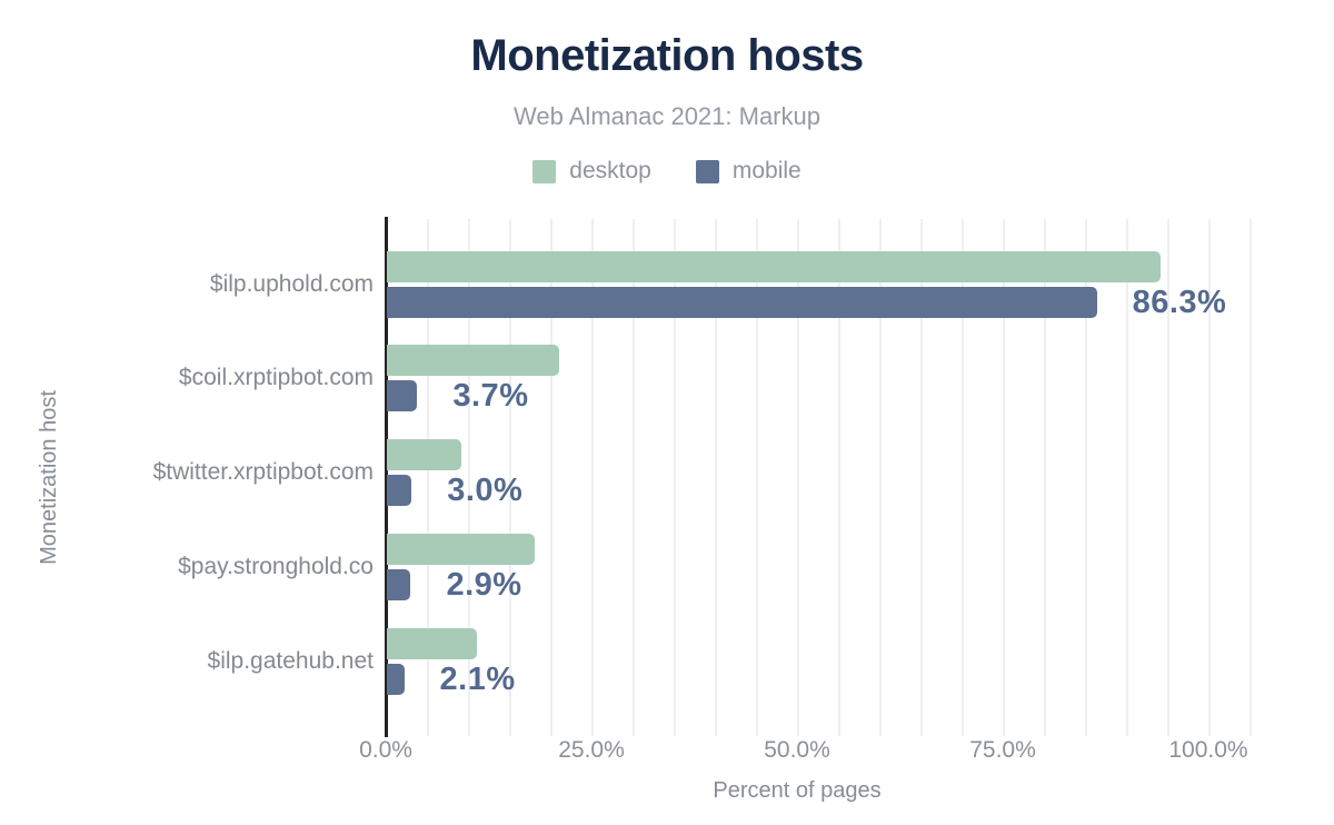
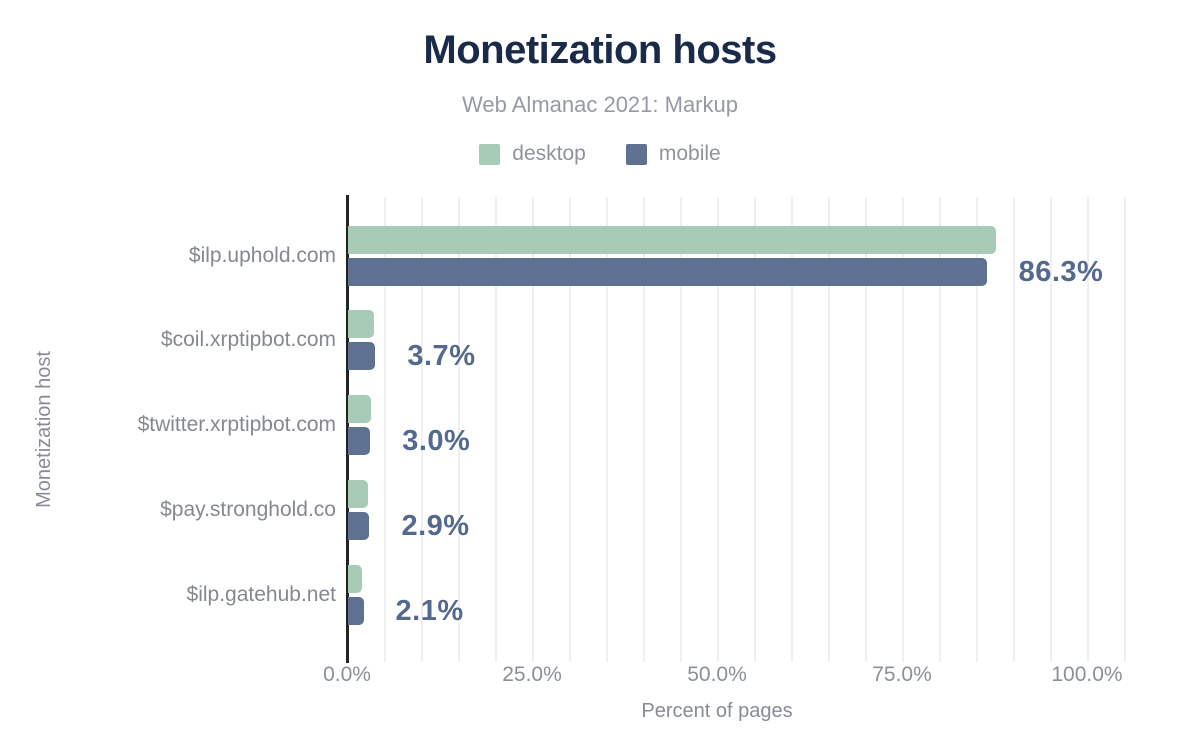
desktop/$ilp.uphold.com: 94% -> 88%
desktop/$coil.xrptipbot.com: 21% -> 4%
desktop/$twitter.xrptipbot.com: 9% -> 3%
desktop/$pay.stronghold.co: 18% -> 3%
desktop/$ilp.gatehub.net: 11% -> 2%
